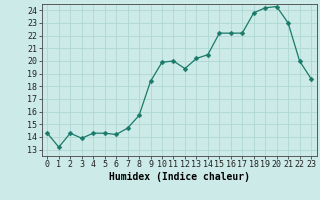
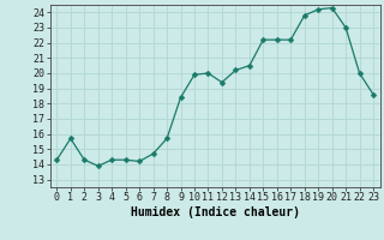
1: 13.2 -> 15.7
